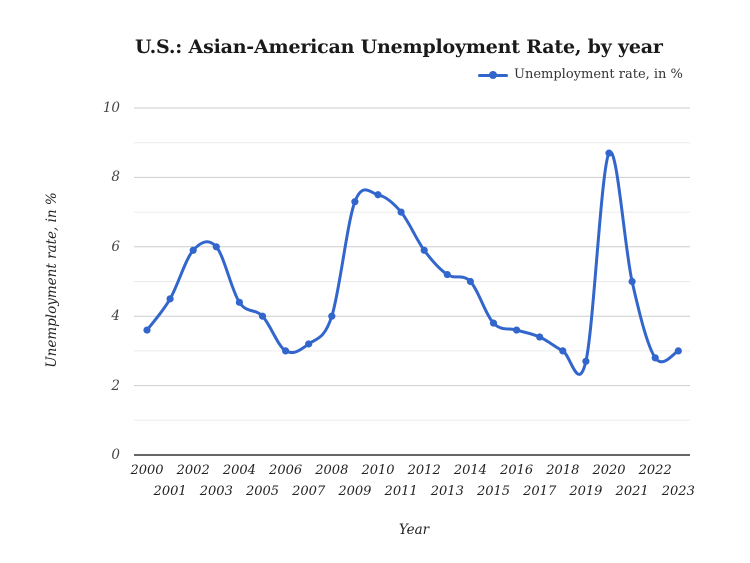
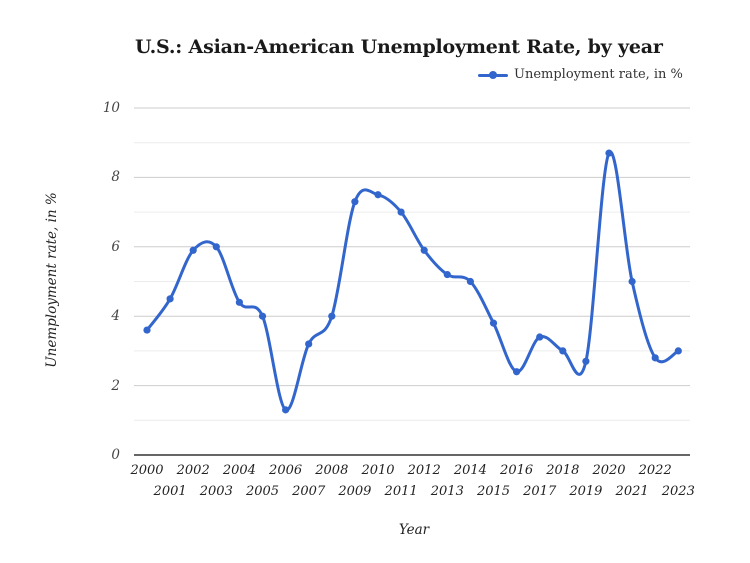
2006: 3.0 -> 1.3
2016: 3.6 -> 2.4
